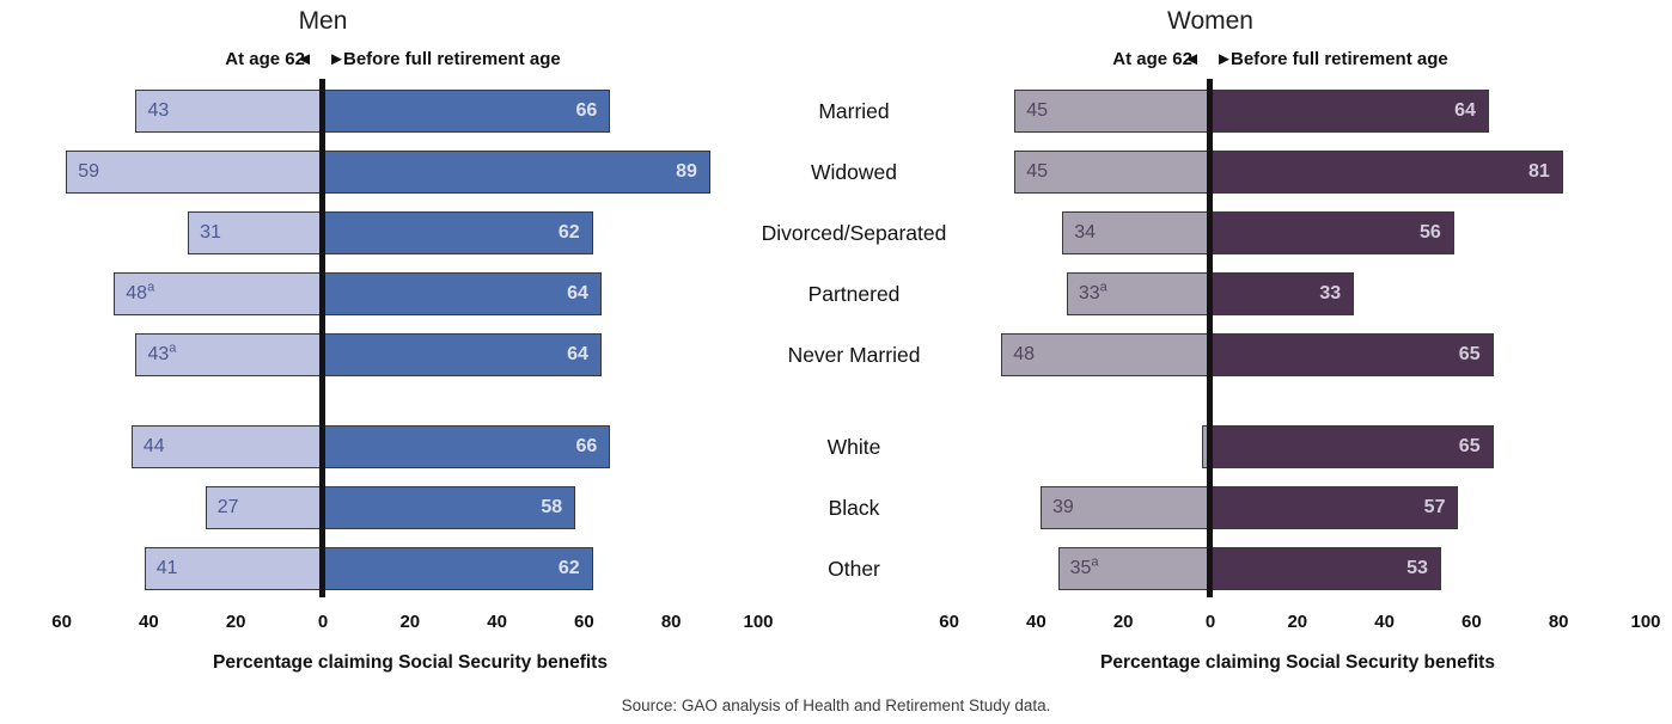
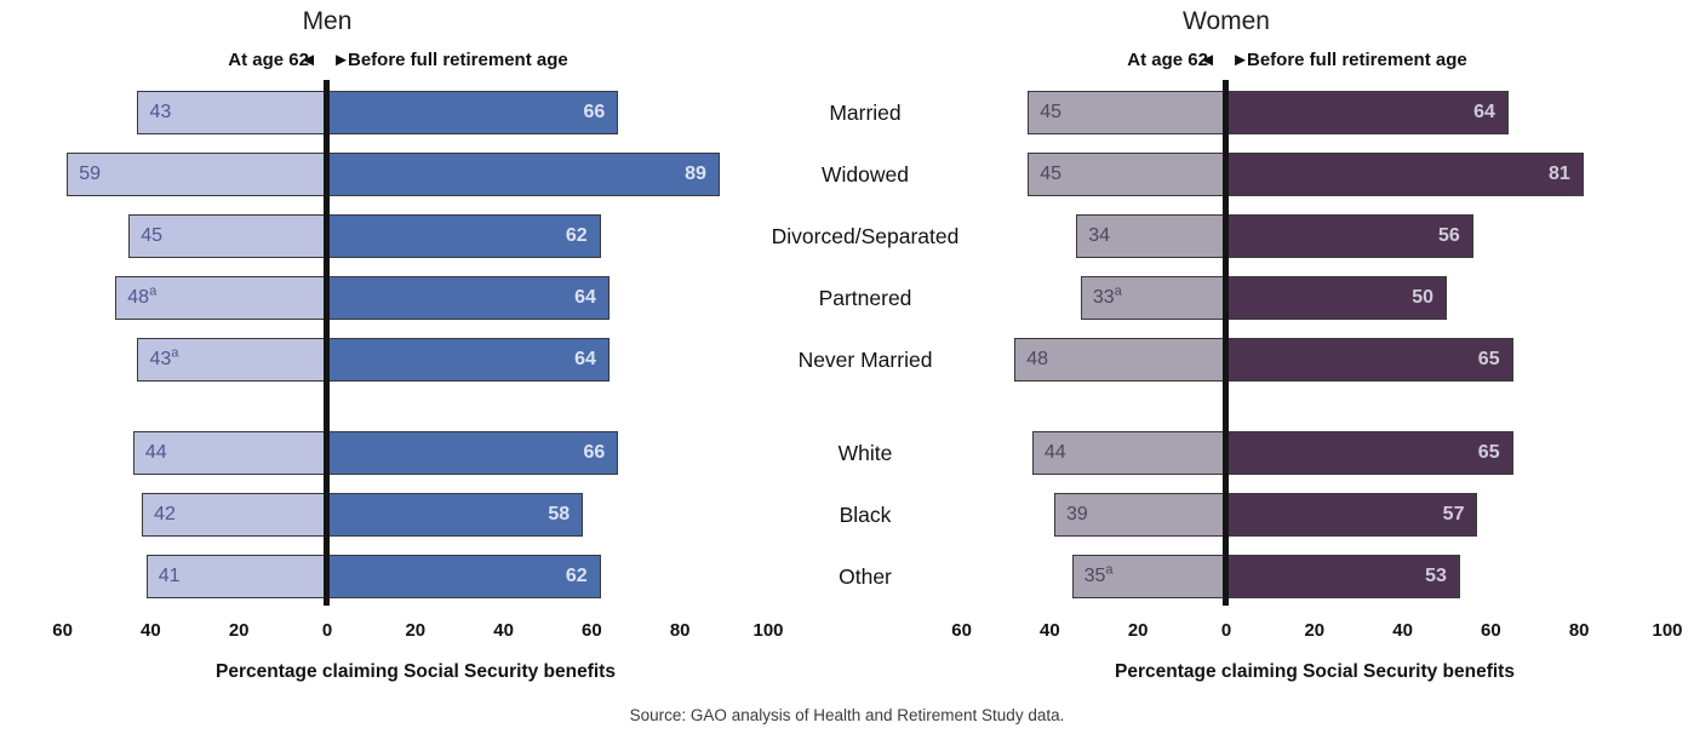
Men/At age 62/Divorced/Separated: 31 -> 45
Men/At age 62/Black: 27 -> 42
Women/Before full retirement age/Partnered: 33 -> 50
Women/At age 62/White: 2 -> 44
